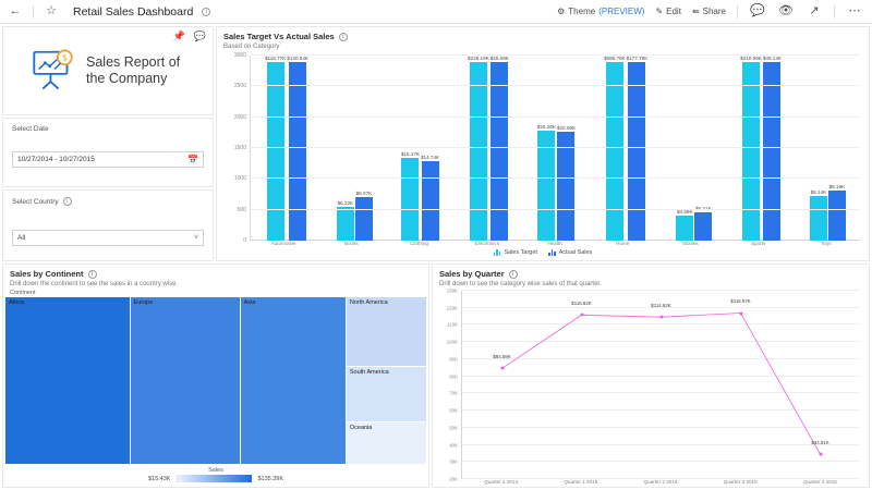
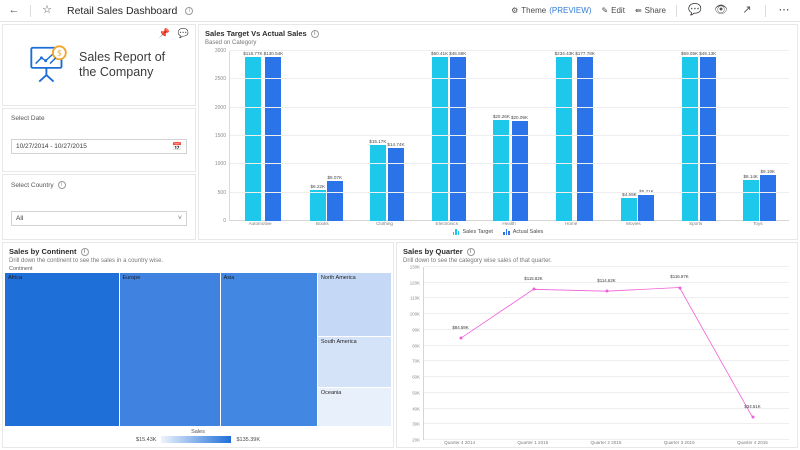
Sales Target Vs Actual Sales/Sales Target/Electronics: $238.19K -> $50.41K
Sales Target Vs Actual Sales/Sales Target/Home: $595.70K -> $234.43K
Sales Target Vs Actual Sales/Sales Target/Sports: $210.59K -> $59.05K
